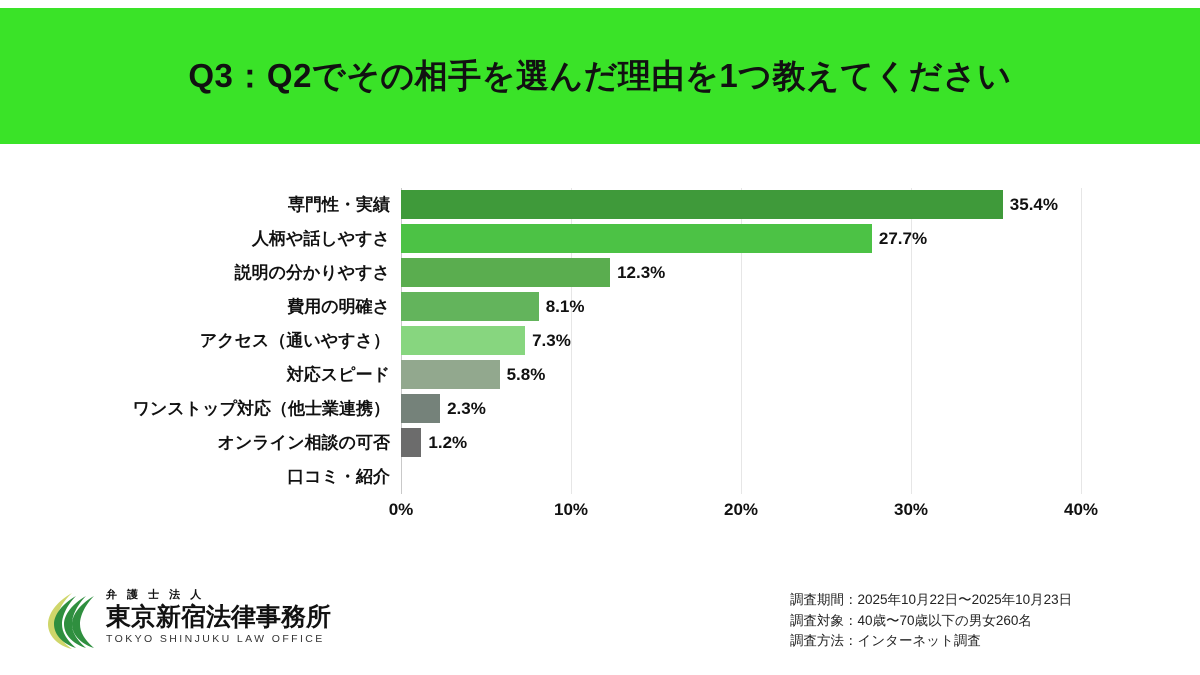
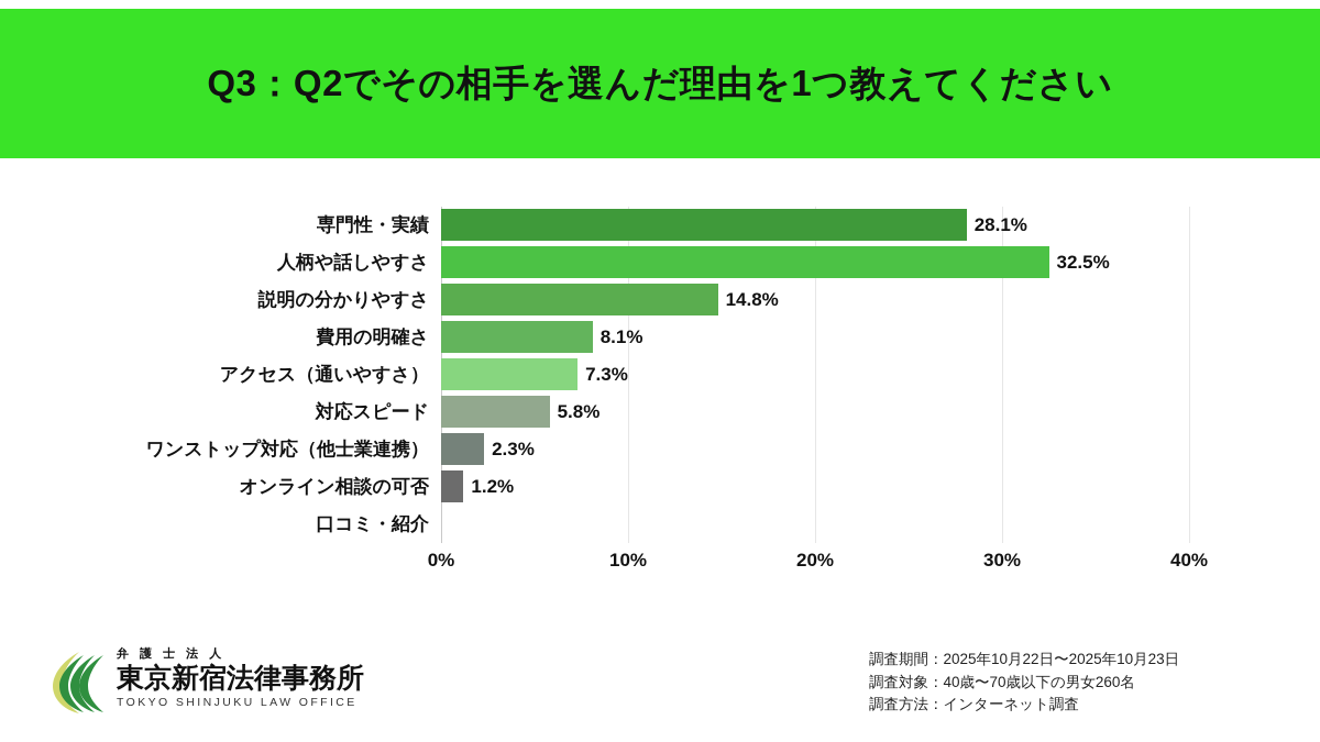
専門性・実績: 35.4% -> 28.1%
人柄や話しやすさ: 27.7% -> 32.5%
説明の分かりやすさ: 12.3% -> 14.8%
